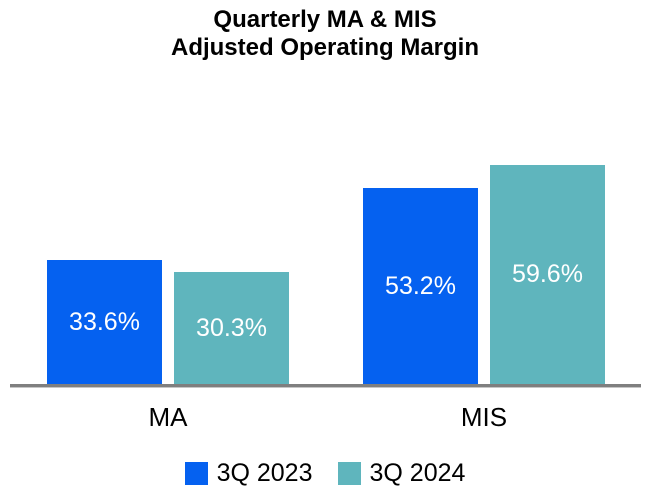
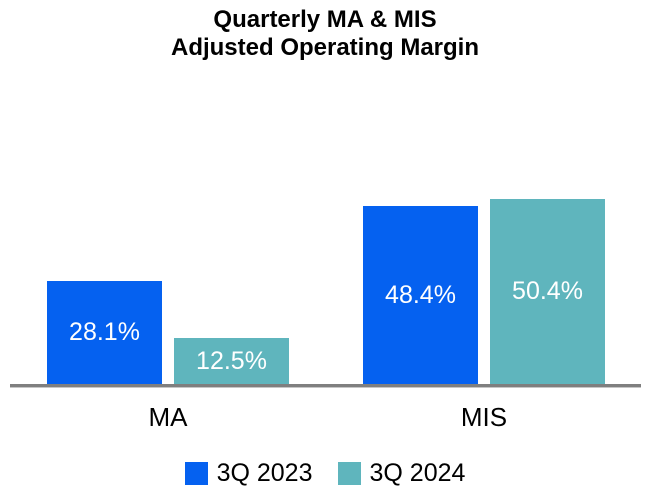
3Q 2023/MA: 33.6% -> 28.1%
3Q 2024/MA: 30.3% -> 12.5%
3Q 2023/MIS: 53.2% -> 48.4%
3Q 2024/MIS: 59.6% -> 50.4%
